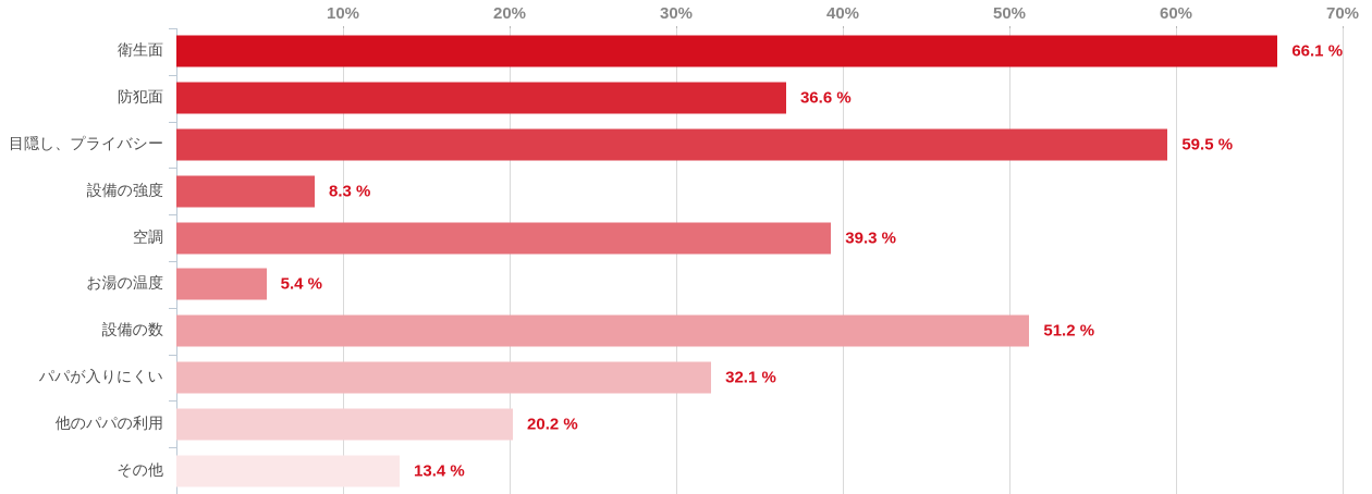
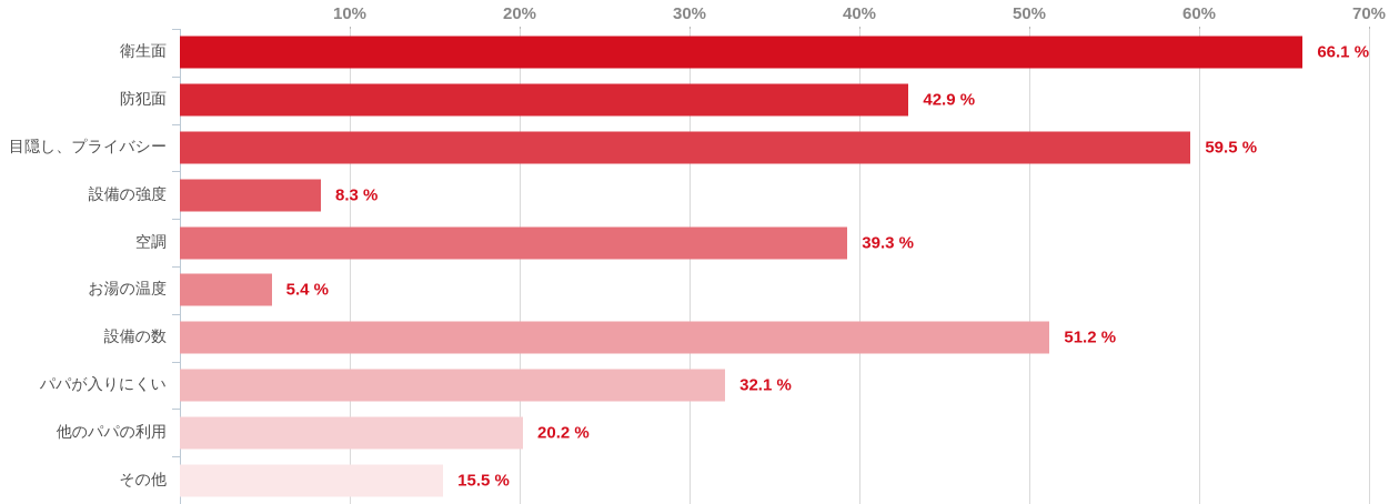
防犯面: 36.6 -> 42.9
その他: 13.4 -> 15.5
